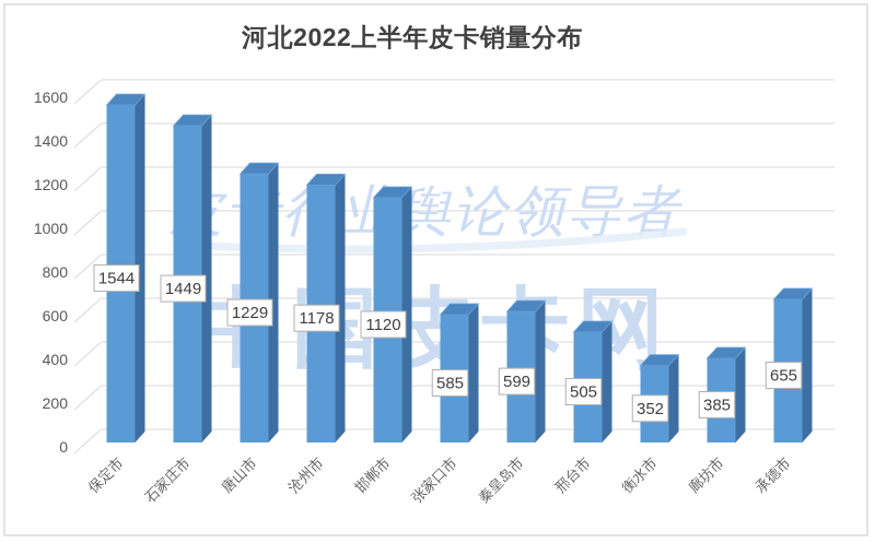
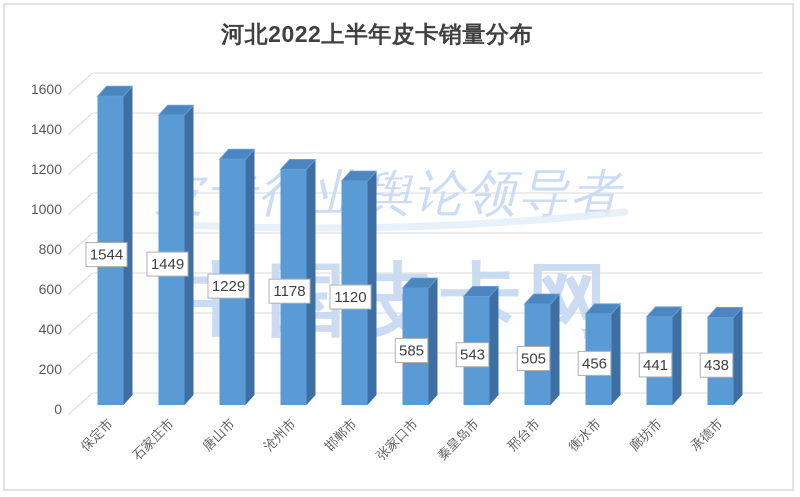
秦皇岛市: 599 -> 543
衡水市: 352 -> 456
廊坊市: 385 -> 441
承德市: 655 -> 438
